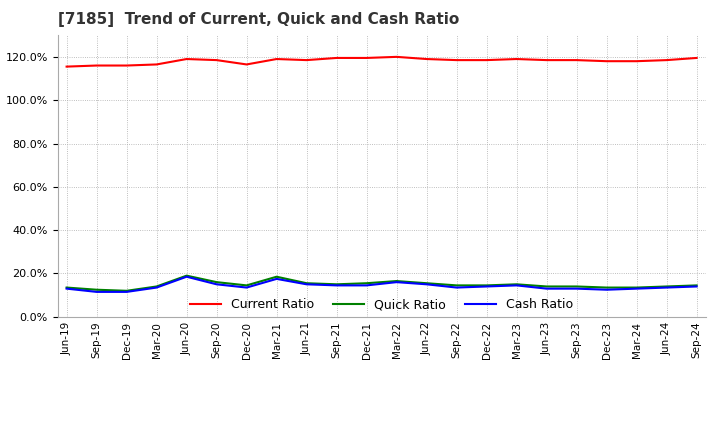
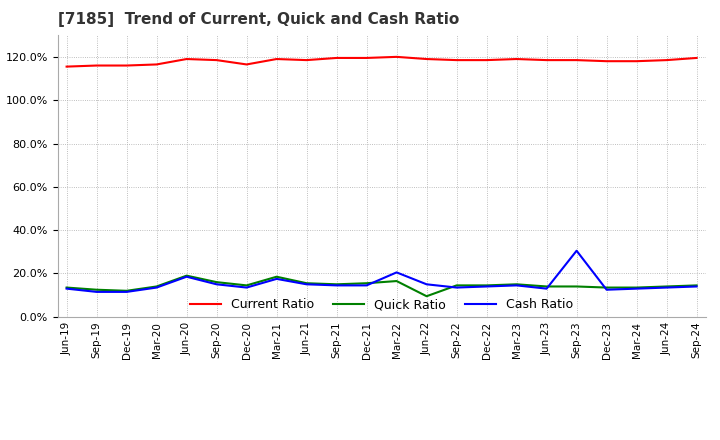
Cash Ratio/Mar-22: 16.0% -> 20.5%
Quick Ratio/Jun-22: 15.5% -> 9.5%
Cash Ratio/Sep-23: 13.0% -> 30.5%
